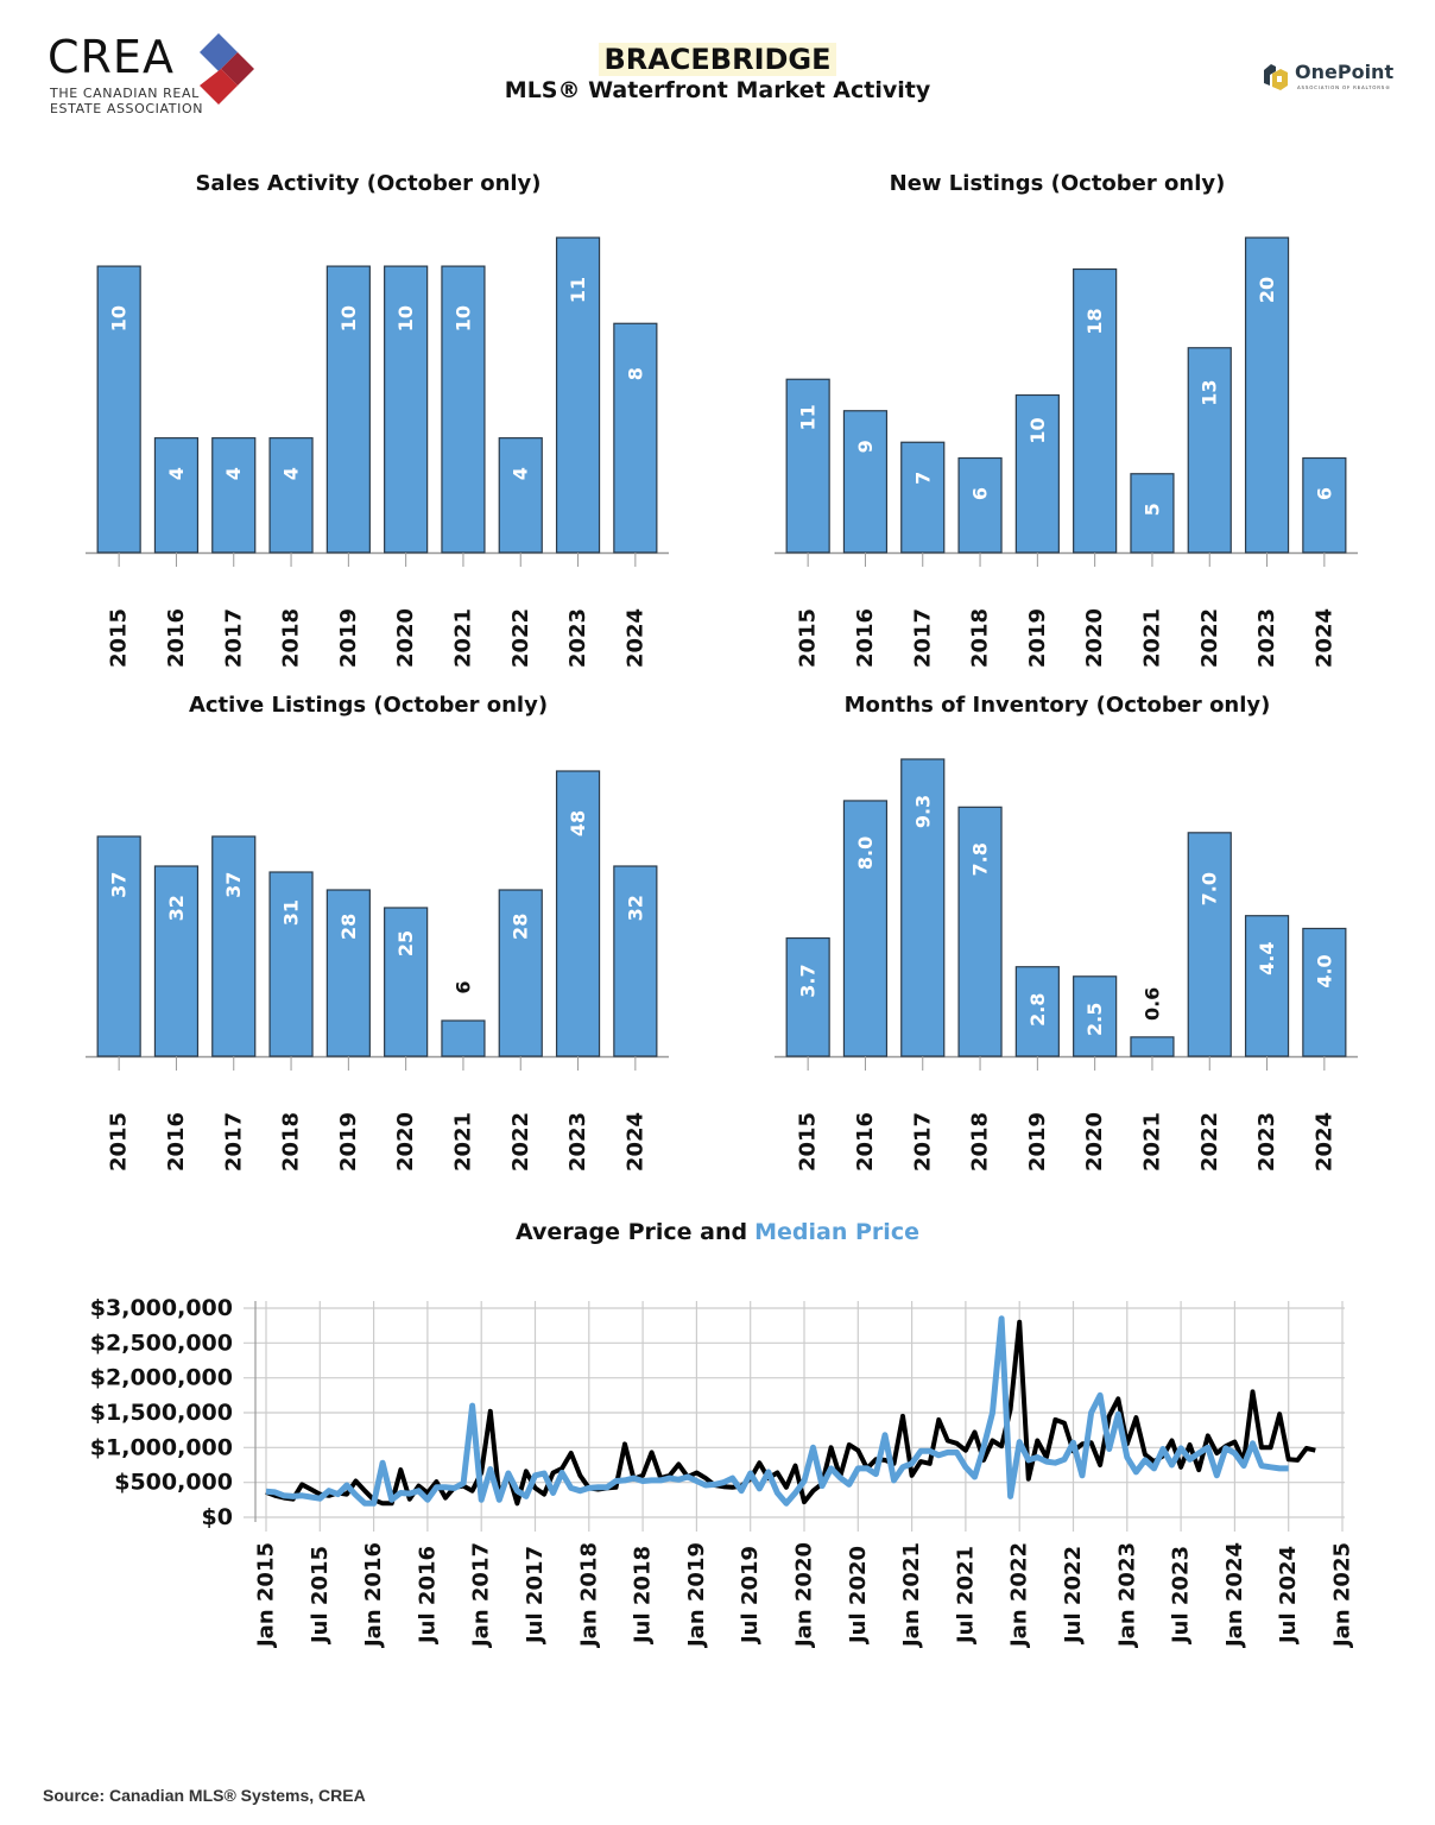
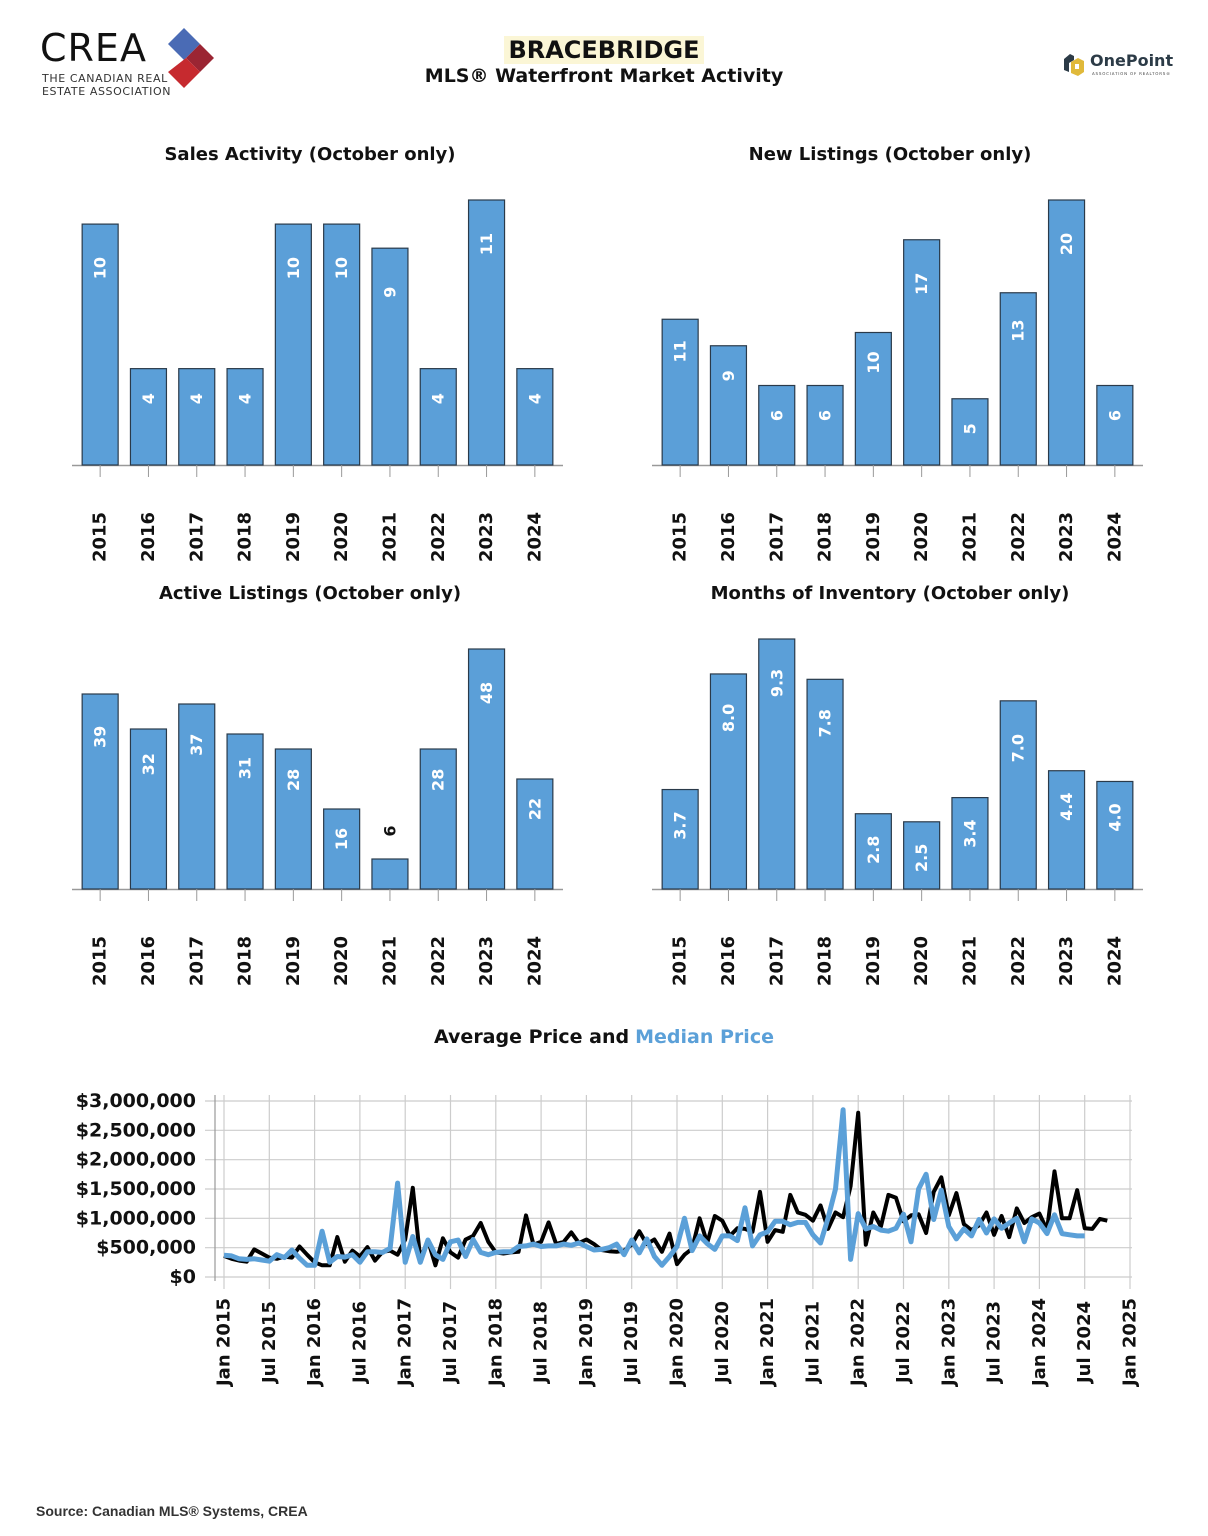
Sales Activity (October only)/2021: 10 -> 9
Sales Activity (October only)/2024: 8 -> 4
New Listings (October only)/2017: 7 -> 6
New Listings (October only)/2020: 18 -> 17
Active Listings (October only)/2015: 37 -> 39
Active Listings (October only)/2020: 25 -> 16
Active Listings (October only)/2024: 32 -> 22
Months of Inventory (October only)/2021: 0.6 -> 3.4
